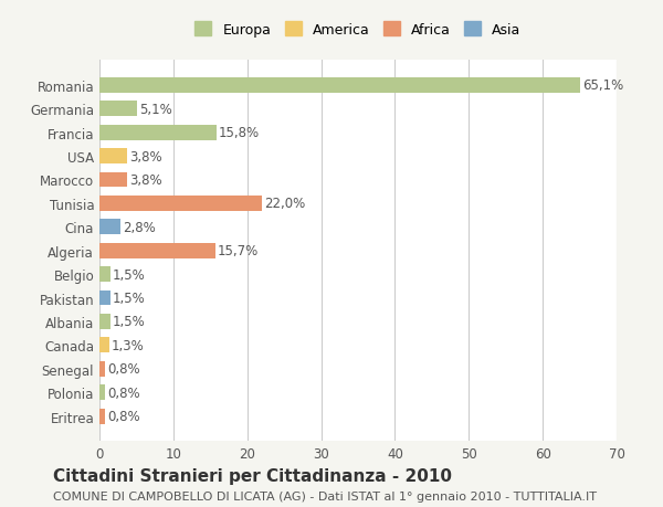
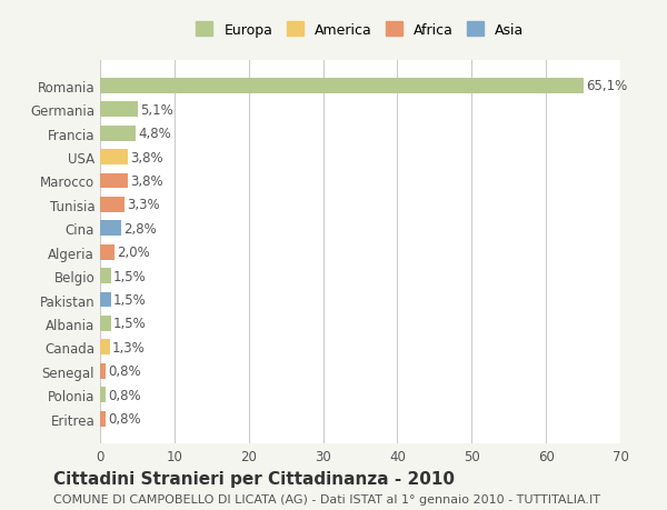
Francia: 15,8% -> 4,8%
Tunisia: 22,0% -> 3,3%
Algeria: 15,7% -> 2,0%
